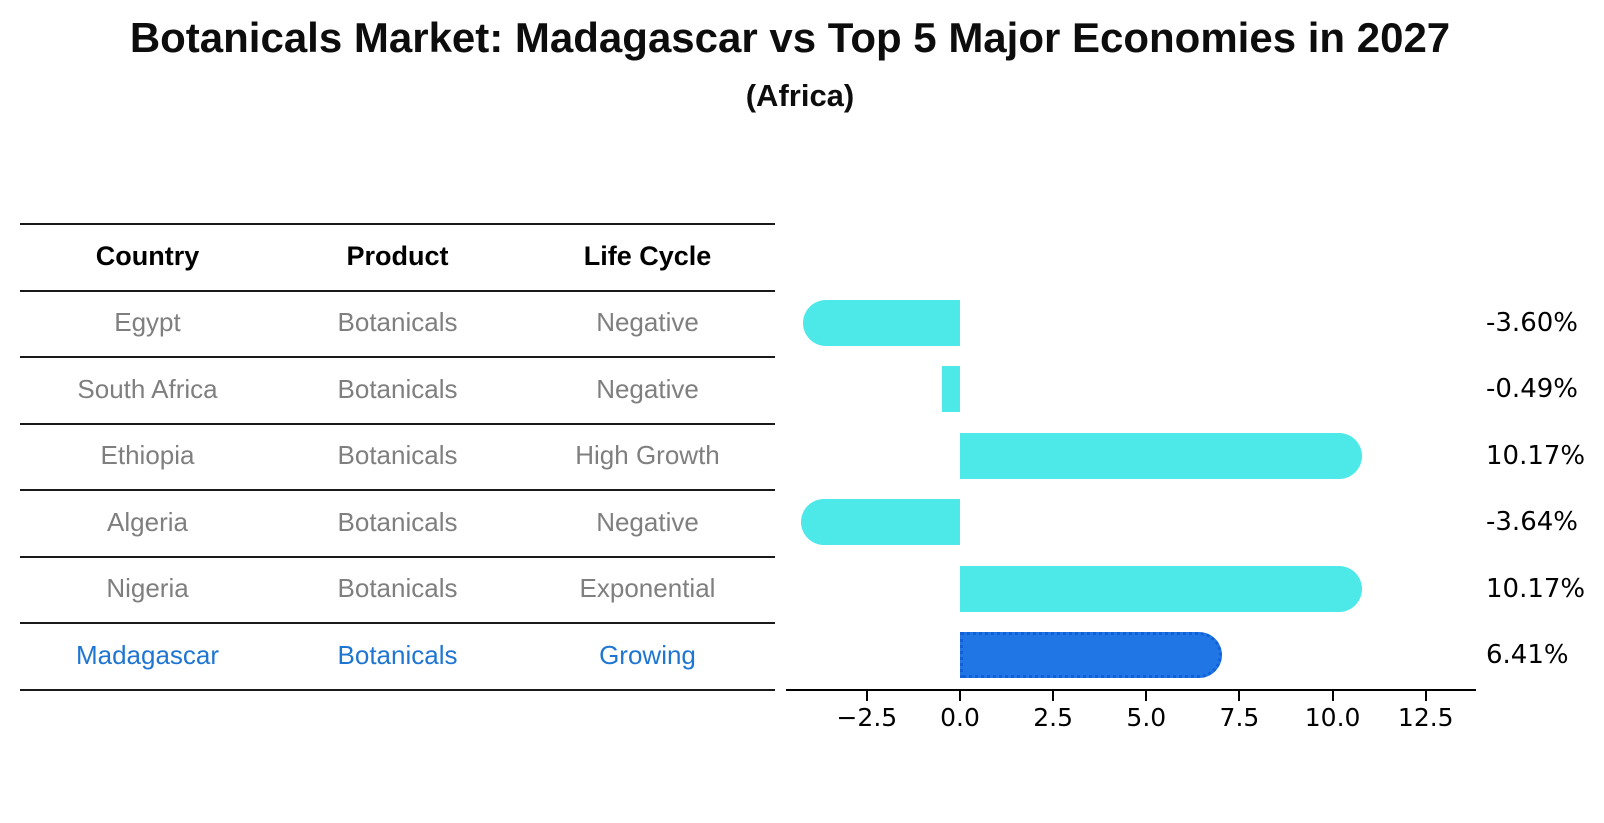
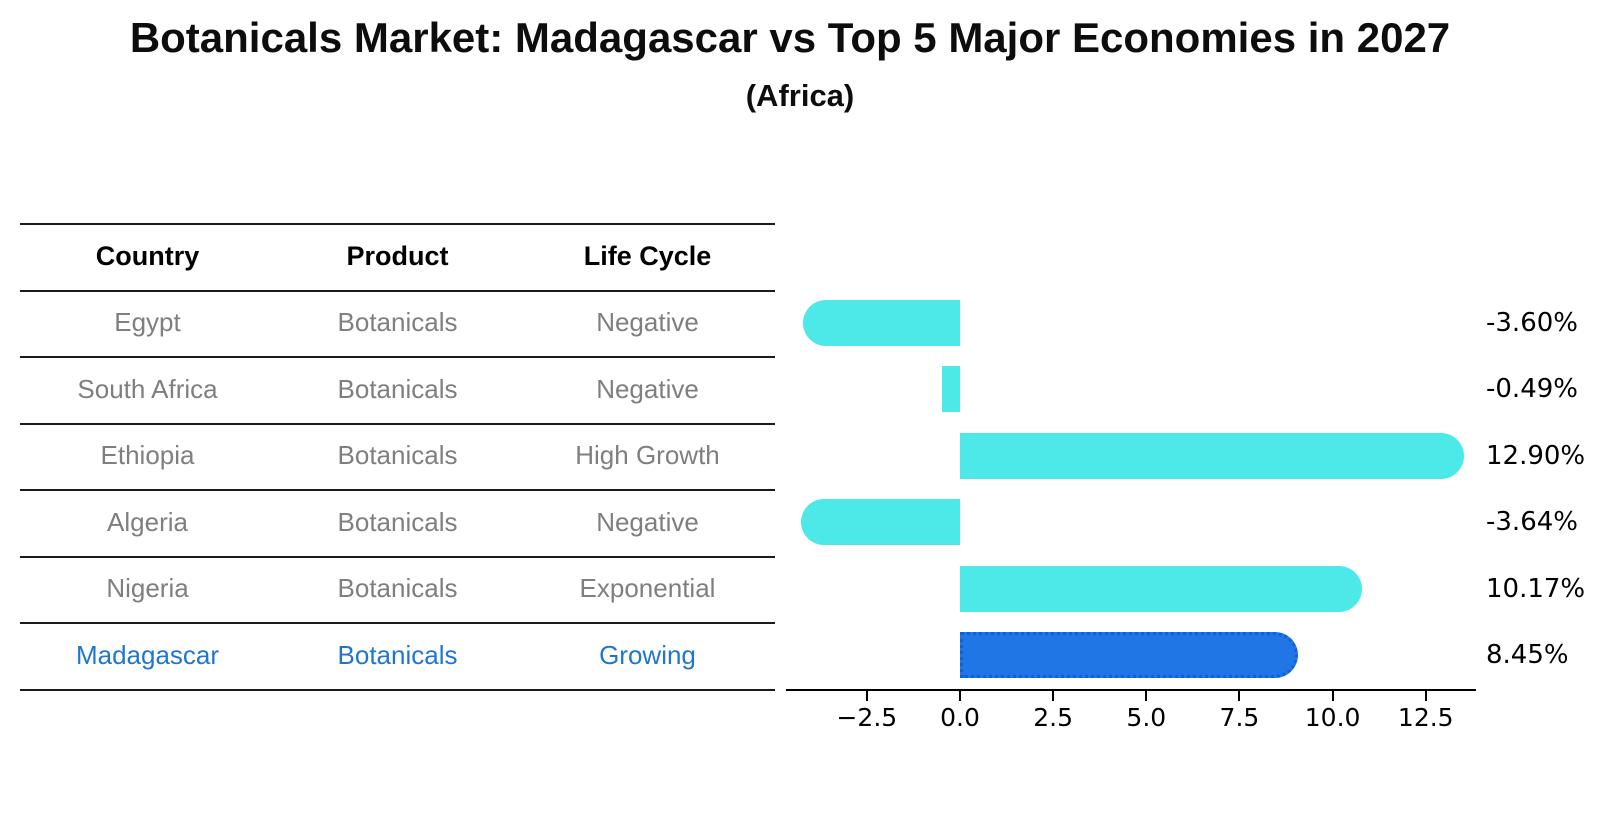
Ethiopia: 10.17% -> 12.90%
Madagascar: 6.41% -> 8.45%
